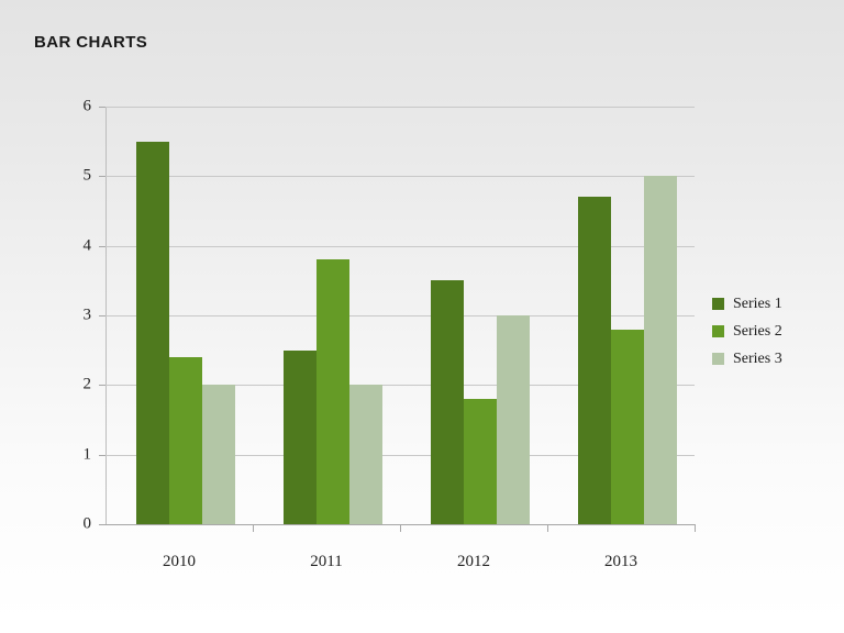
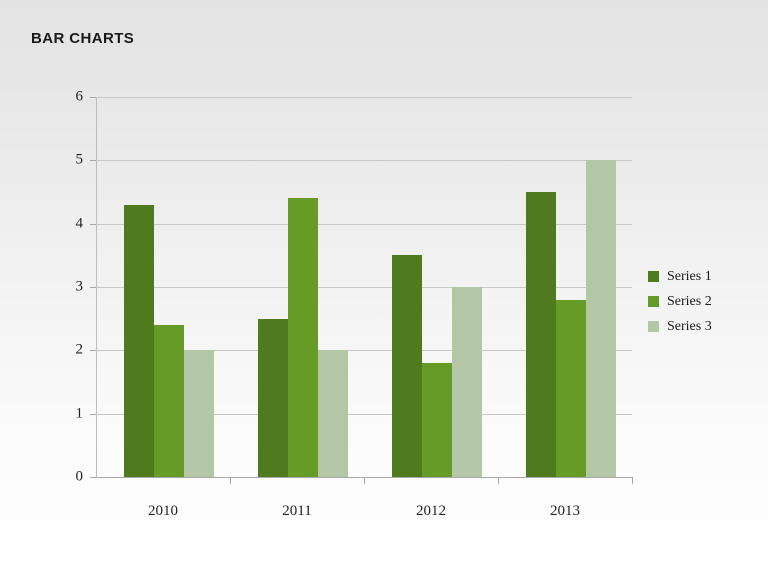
Series 1/2010: 5.5 -> 4.3
Series 2/2011: 3.8 -> 4.4
Series 1/2013: 4.7 -> 4.5
